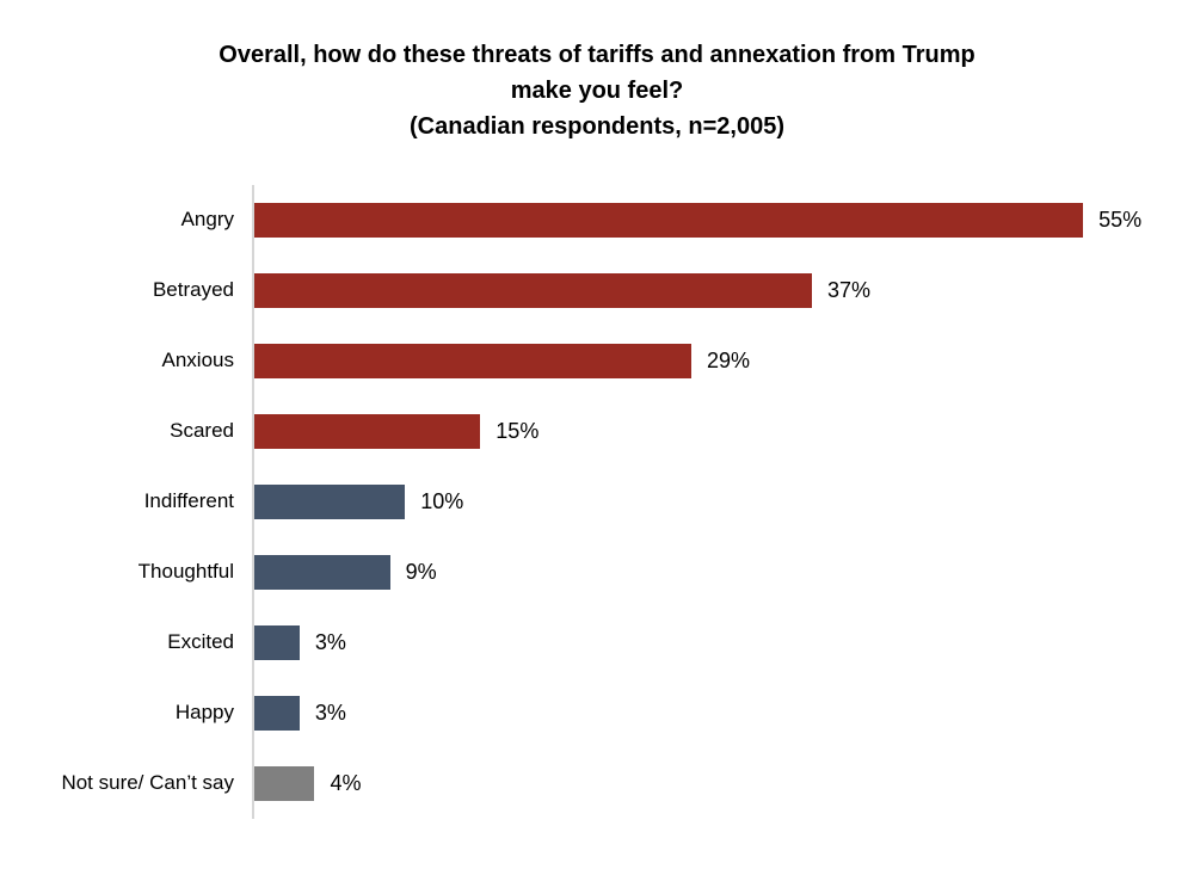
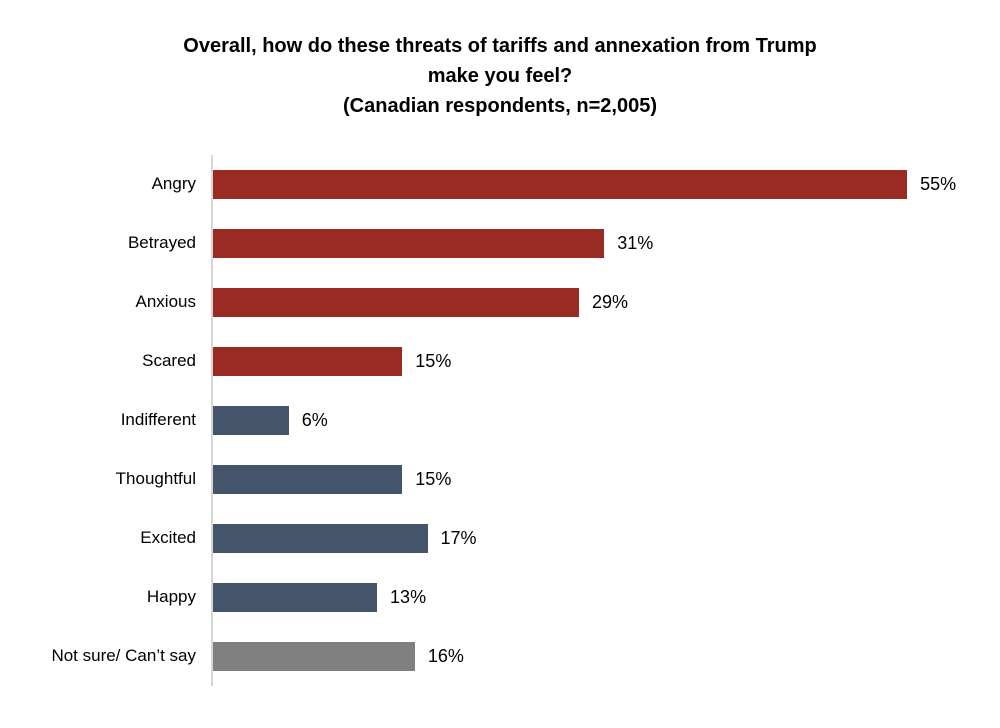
Betrayed: 37% -> 31%
Indifferent: 10% -> 6%
Thoughtful: 9% -> 15%
Excited: 3% -> 17%
Happy: 3% -> 13%
Not sure/ Can’t say: 4% -> 16%
